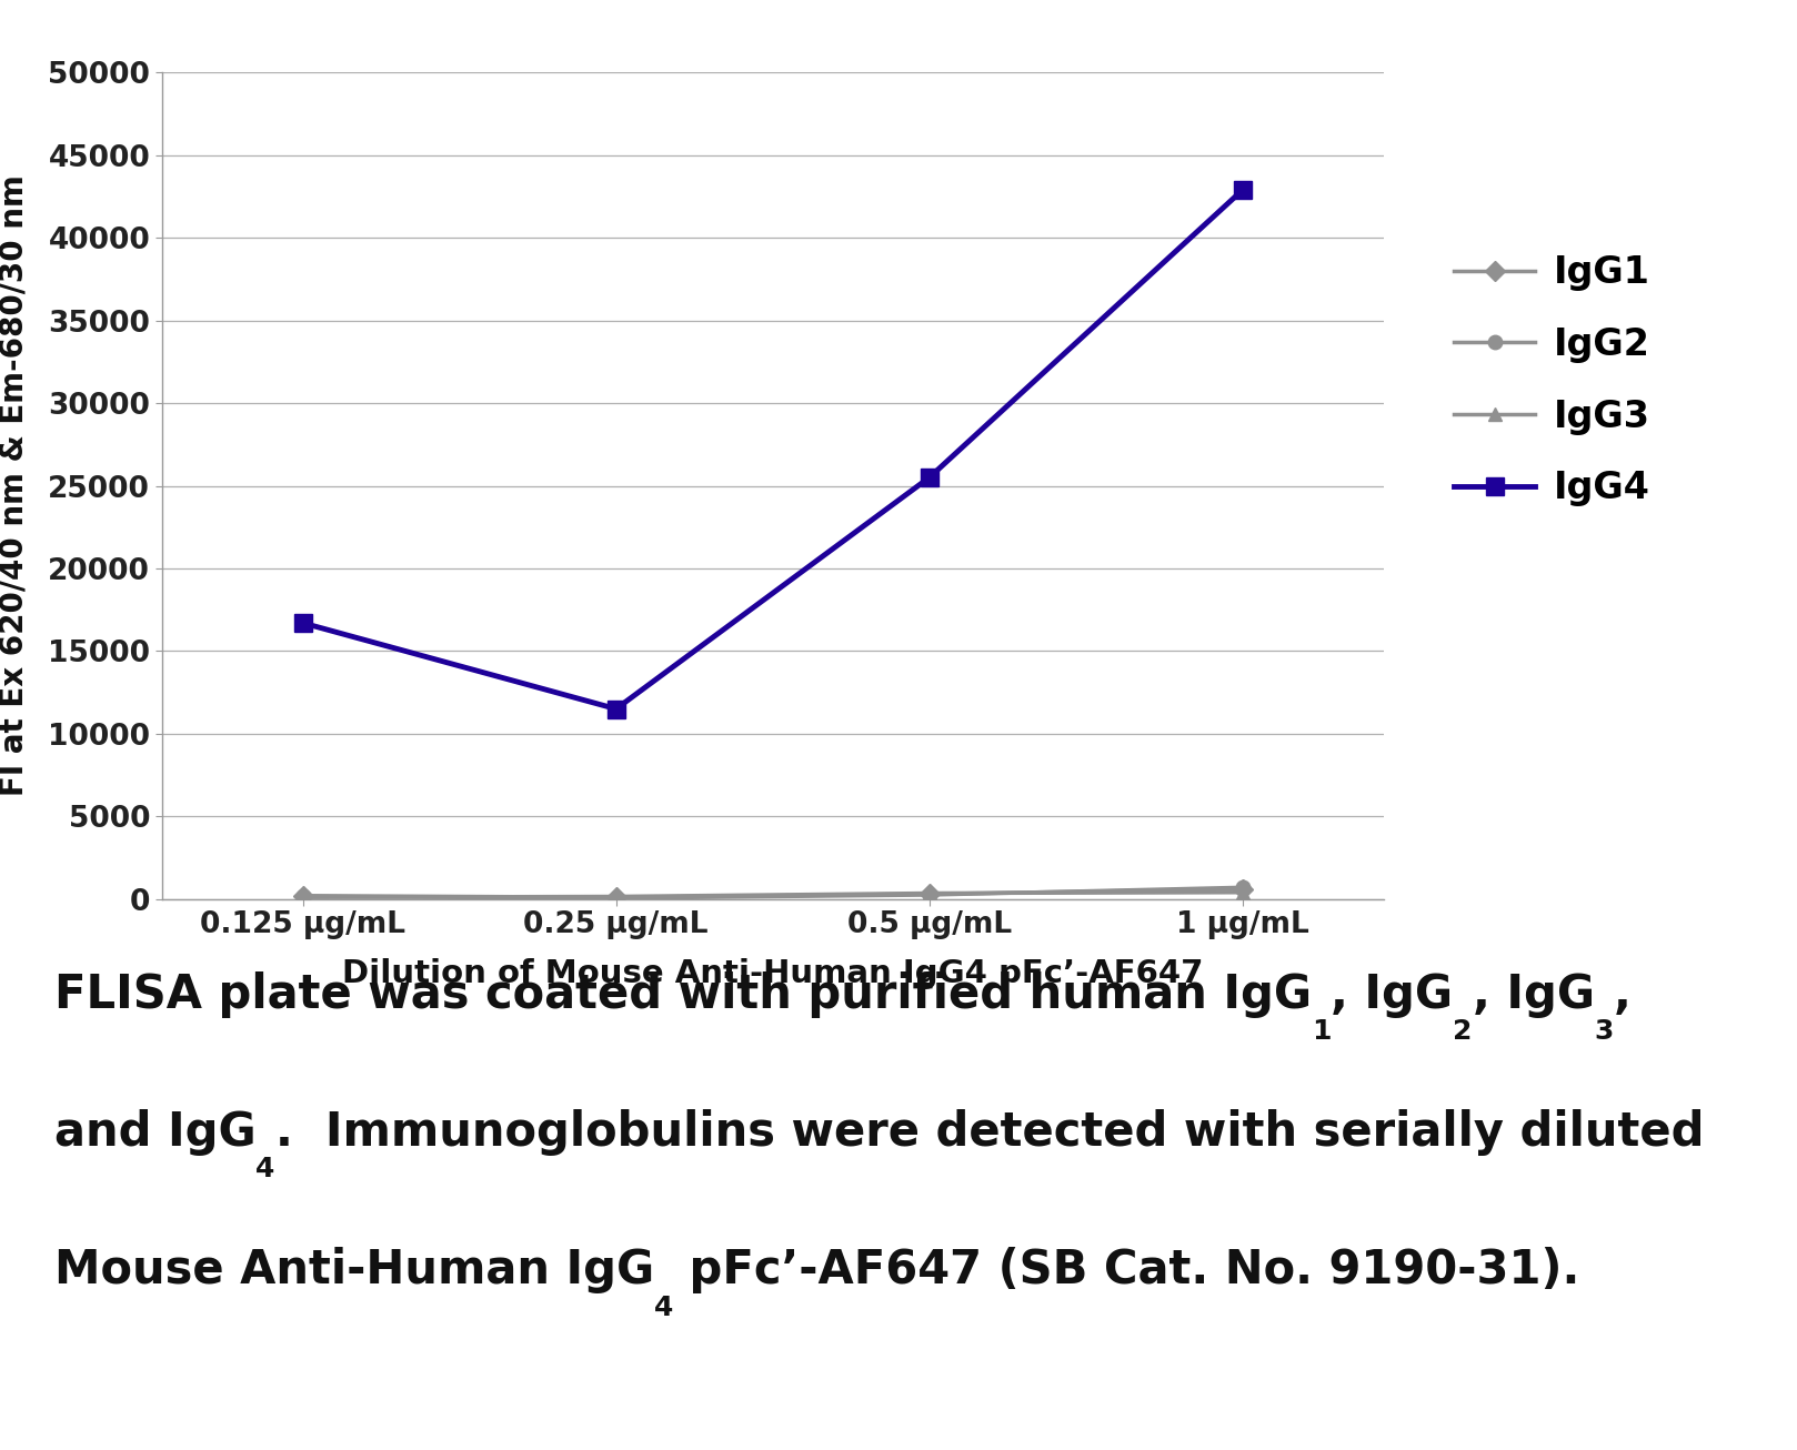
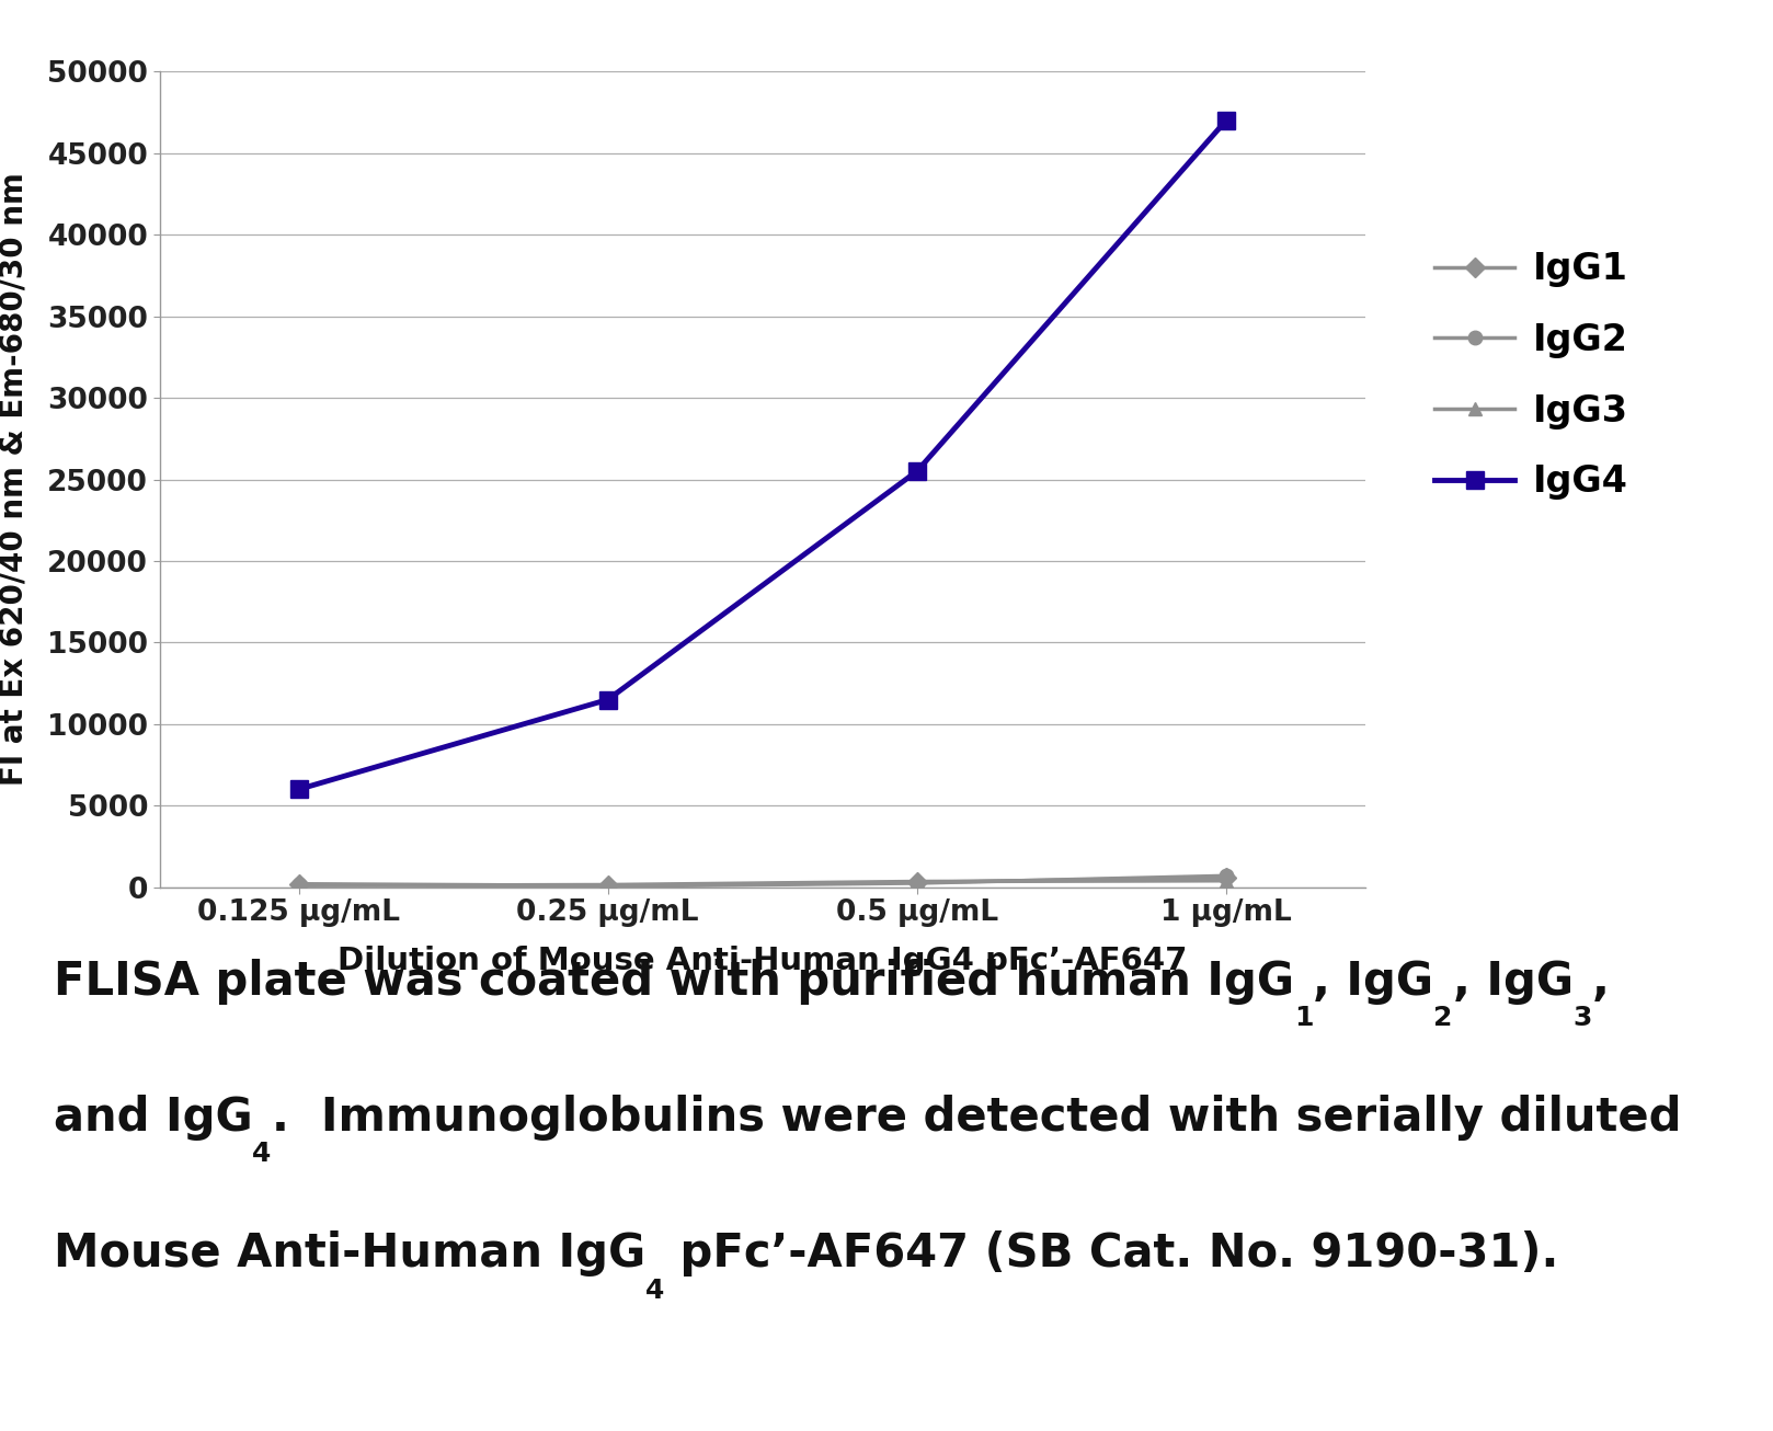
IgG4/0.125 μg/mL: 16700 -> 6000
IgG4/1 μg/mL: 42900 -> 47000
